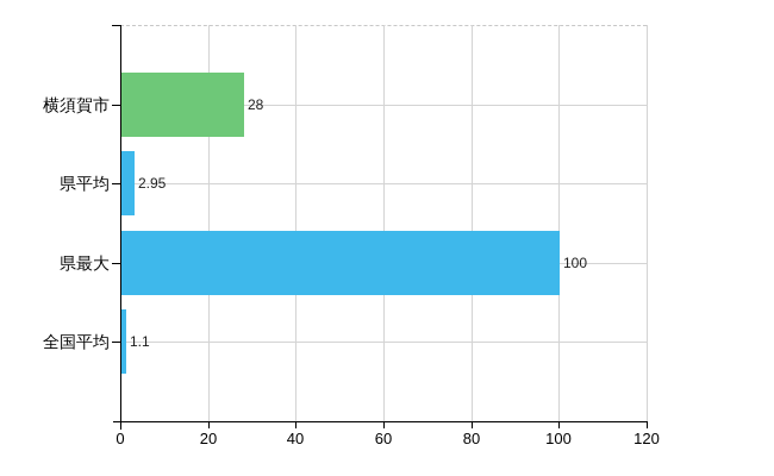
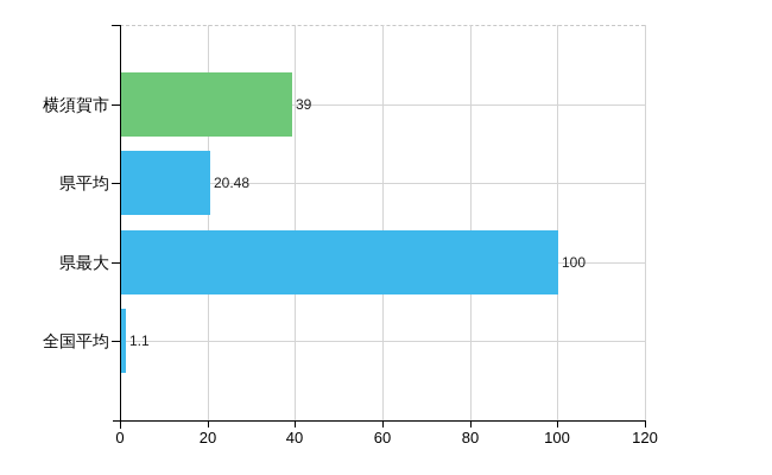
横須賀市: 28 -> 39
県平均: 2.95 -> 20.48
